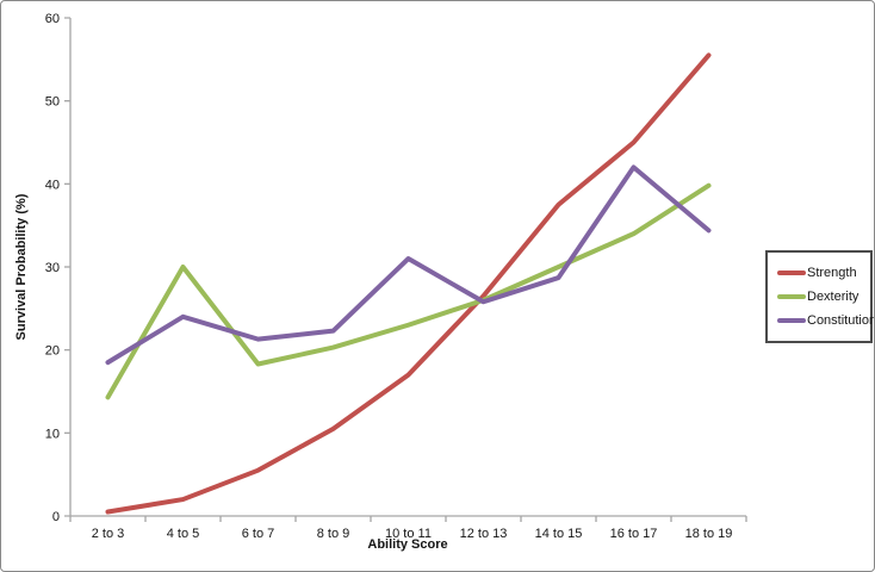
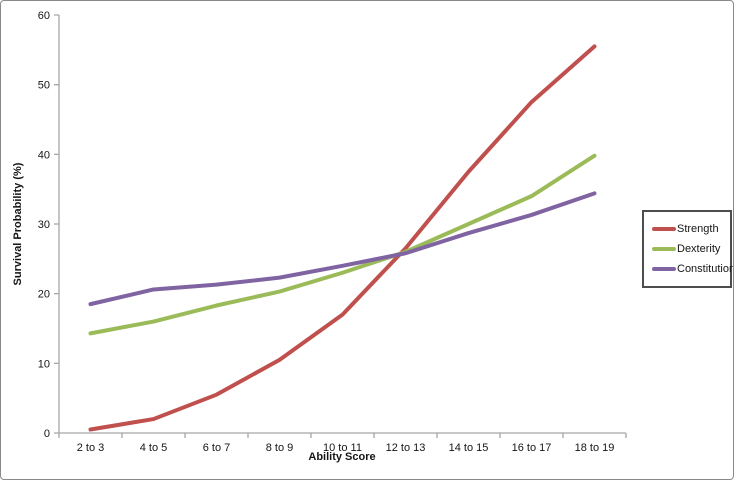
Dexterity/4 to 5: 30 -> 16
Constitution/4 to 5: 24 -> 21
Constitution/10 to 11: 31 -> 24
Strength/16 to 17: 45 -> 48
Constitution/16 to 17: 42 -> 31
